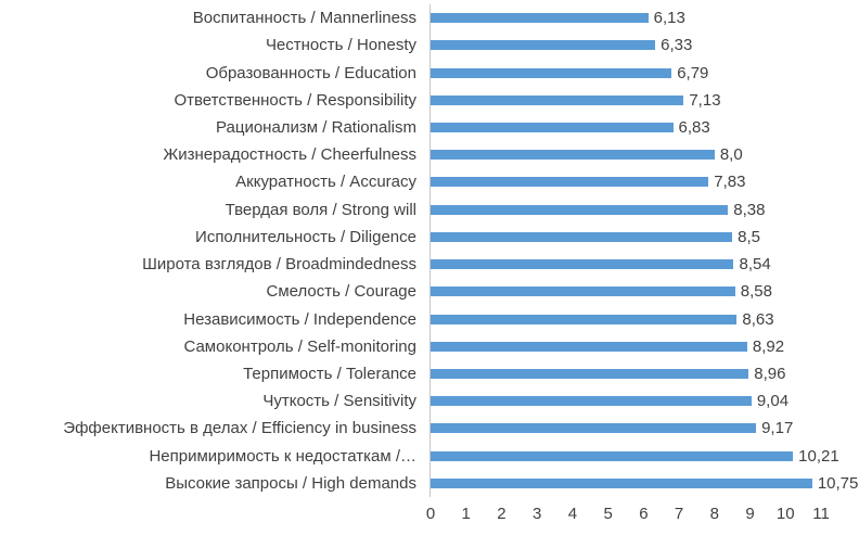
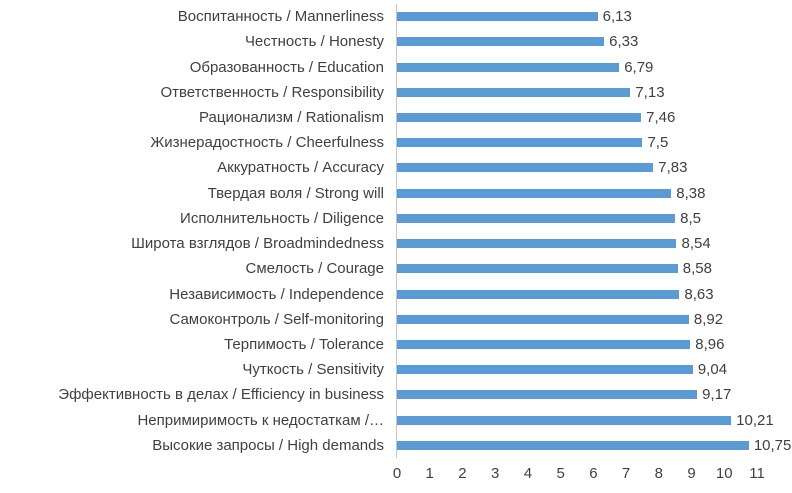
Рационализм / Rationalism: 6,83 -> 7,46
Жизнерадостность / Cheerfulness: 8,0 -> 7,5
